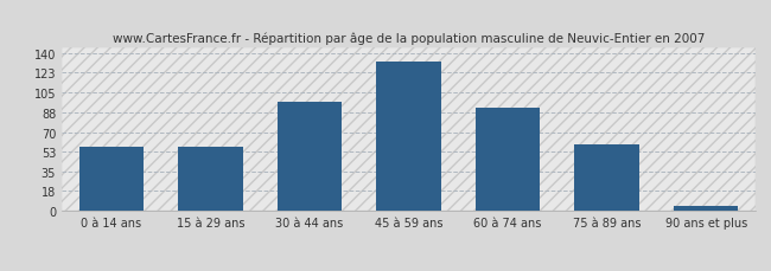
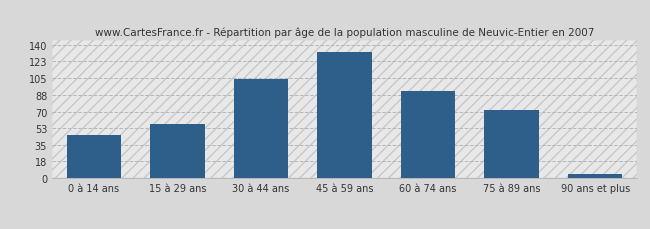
0 à 14 ans: 57 -> 46
30 à 44 ans: 97 -> 104
75 à 89 ans: 59 -> 72
